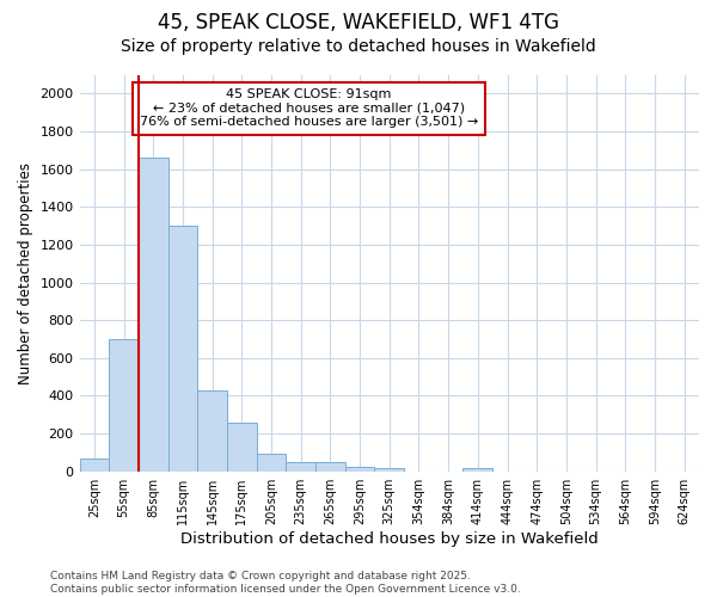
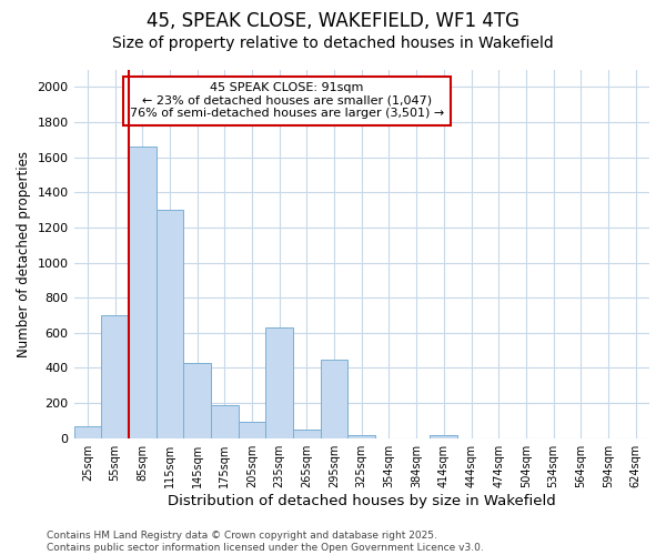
175sqm: 260 -> 190
235sqm: 50 -> 630
295sqm: 20 -> 450
